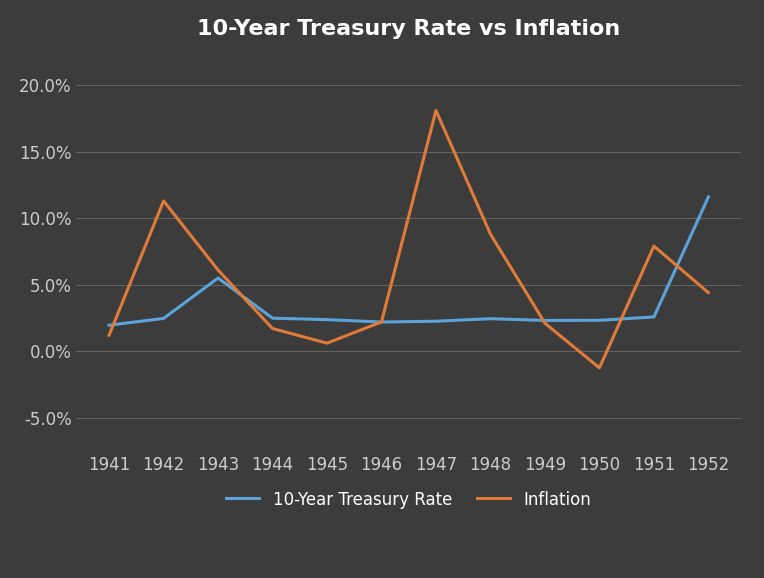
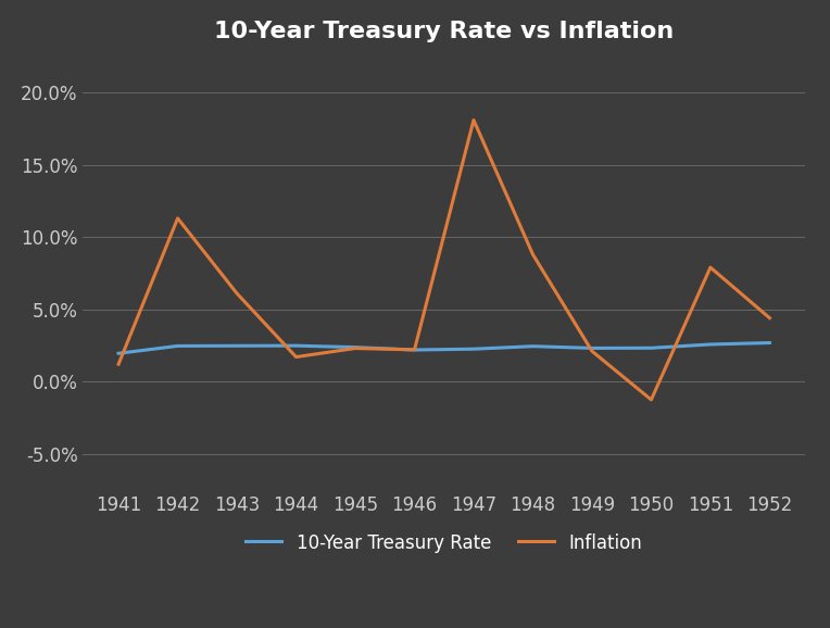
10-Year Treasury Rate/1943: 5.5% -> 2.5%
Inflation/1945: 0.6% -> 2.3%
10-Year Treasury Rate/1952: 11.6% -> 2.7%
